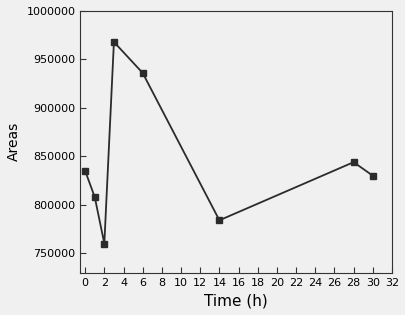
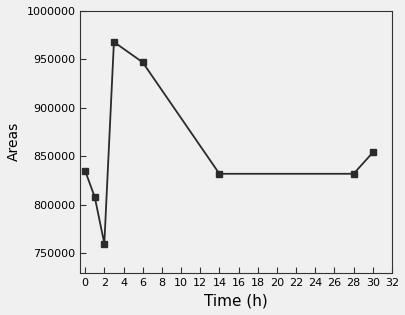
6: 936000 -> 947000
14: 784000 -> 832000
28: 844000 -> 832000
30: 830000 -> 854000
